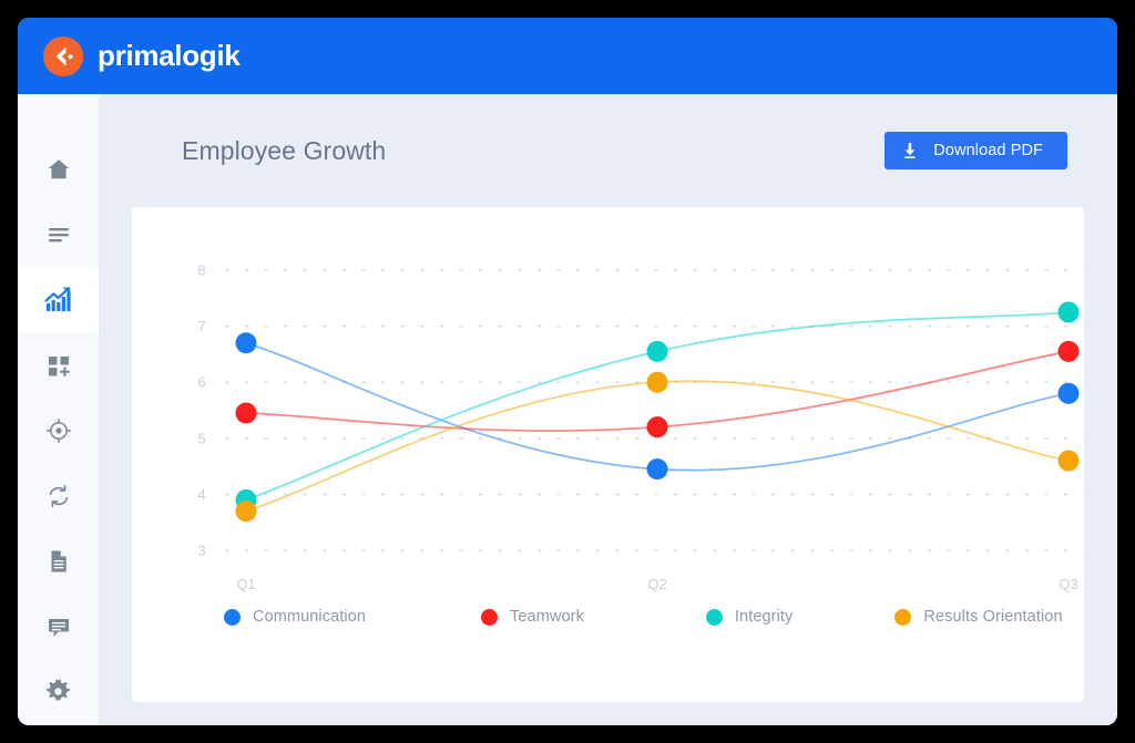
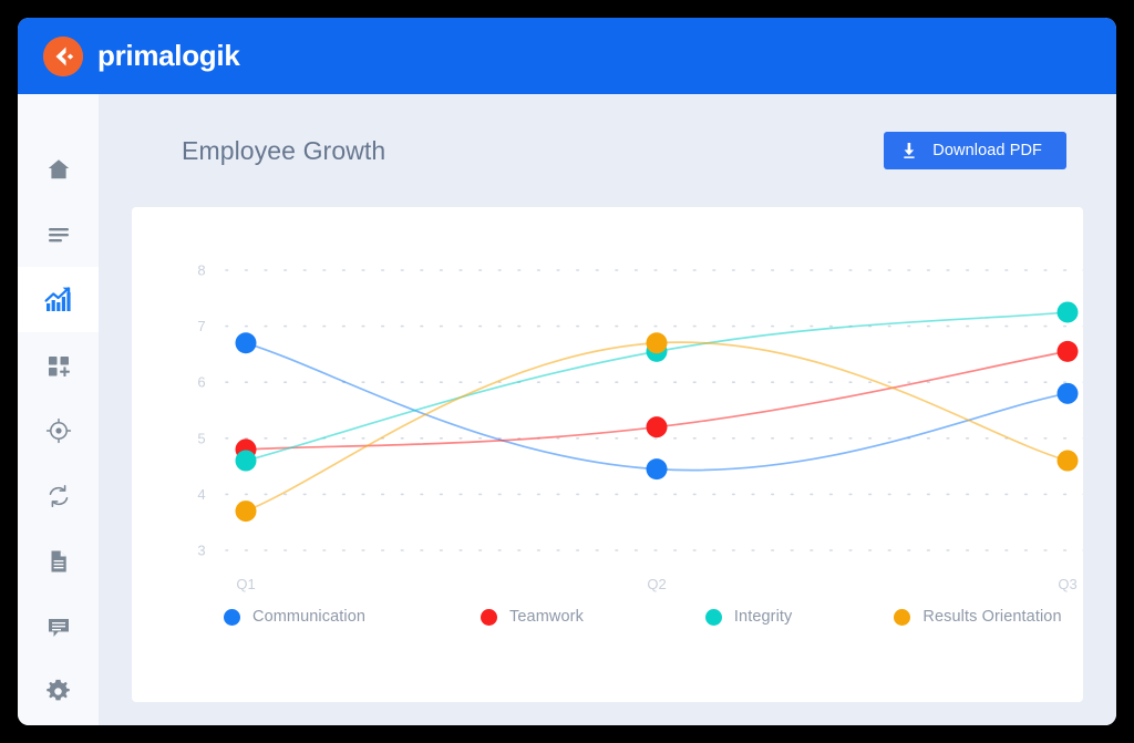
Teamwork/Q1: 5.5 -> 4.8
Integrity/Q1: 3.9 -> 4.6
Results Orientation/Q2: 6.0 -> 6.7
